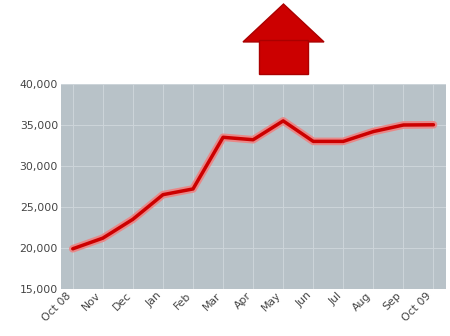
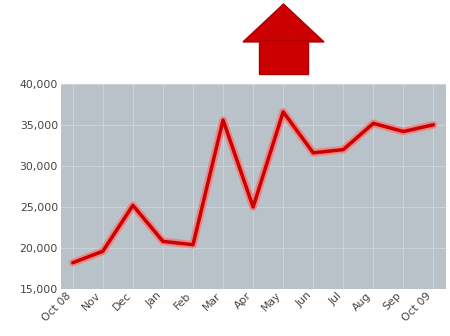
Oct 08: 19,900 -> 18,200
Nov: 21,200 -> 19,600
Dec: 23,500 -> 25,200
Jan: 26,500 -> 20,800
Feb: 27,200 -> 20,400
Mar: 33,500 -> 35,600
Apr: 33,200 -> 25,000
May: 35,500 -> 36,600
Jun: 33,000 -> 31,600
Jul: 33,000 -> 32,000
Aug: 34,200 -> 35,200
Sep: 35,000 -> 34,200
